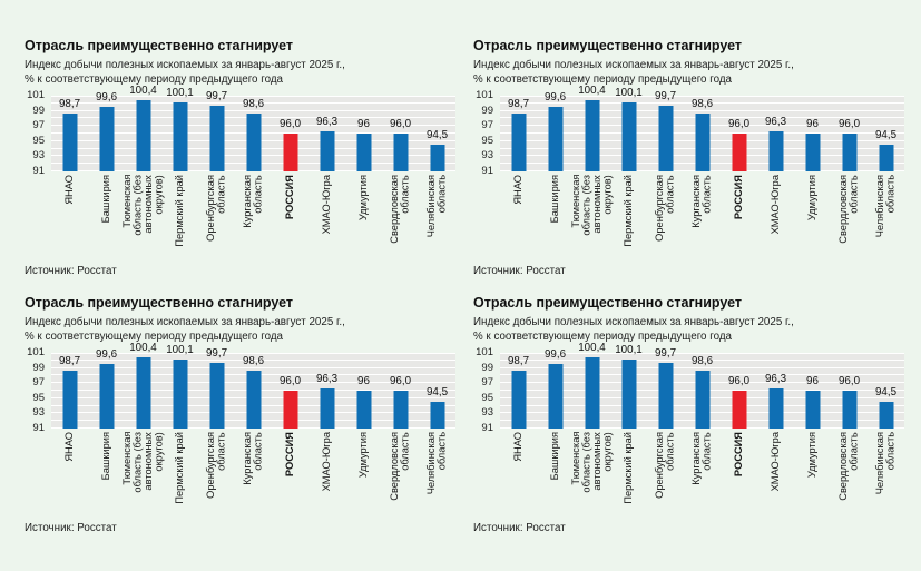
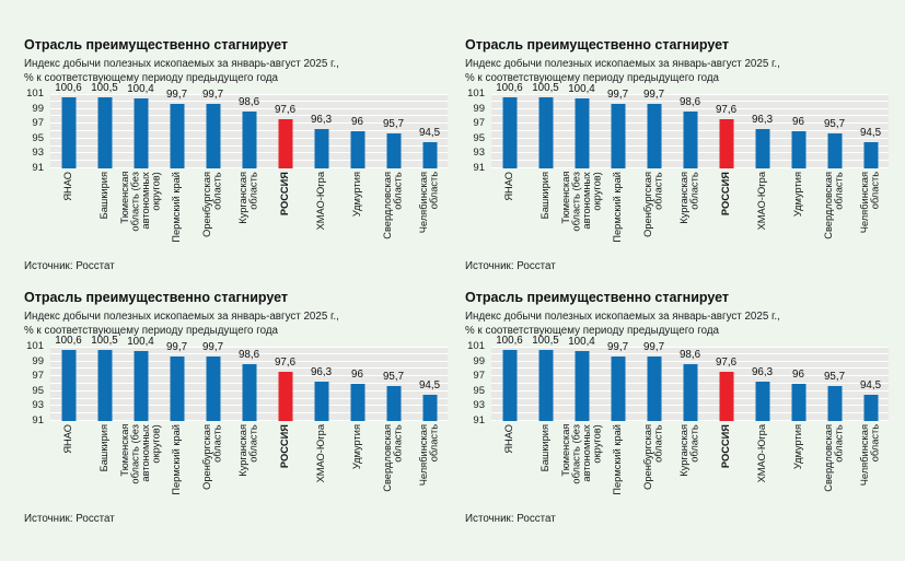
ЯНАО: 98,7 -> 100,6
Башкирия: 99,6 -> 100,5
Пермский край: 100,1 -> 99,7
РОССИЯ: 96,0 -> 97,6
Свердловская область: 96,0 -> 95,7
